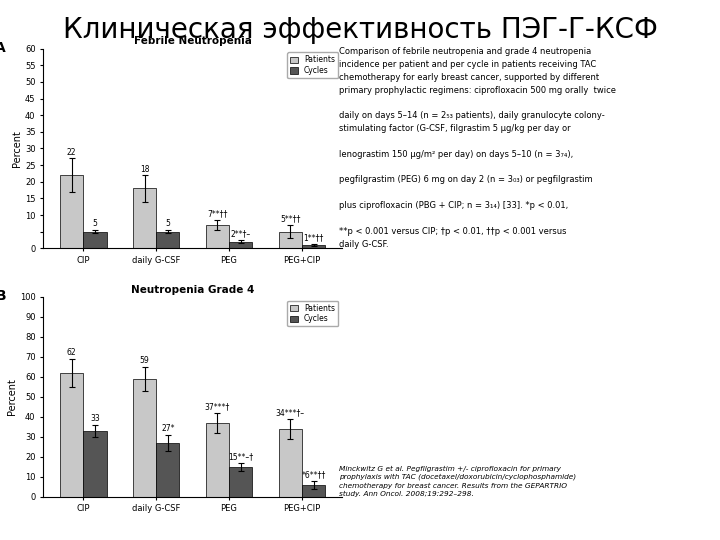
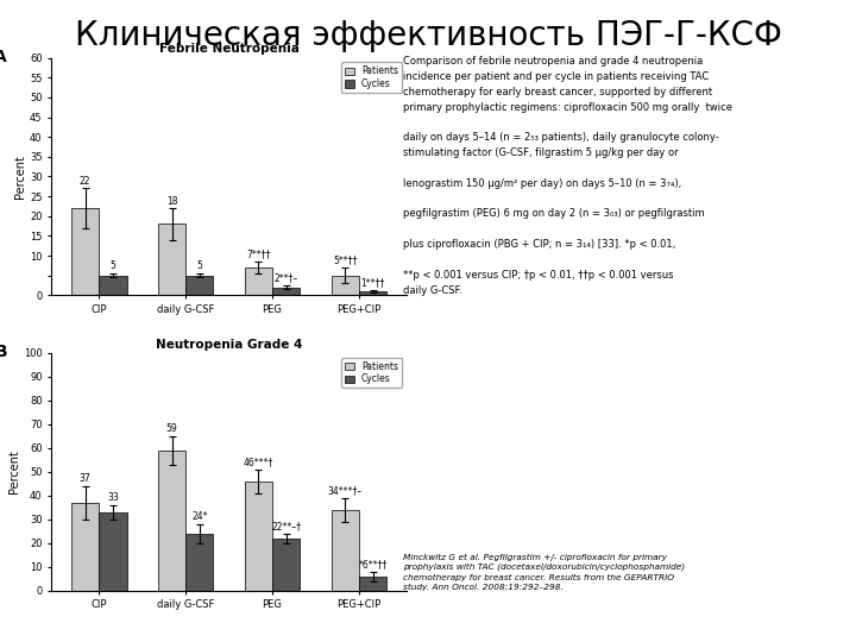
Neutropenia Grade 4/Patients/CIP: 62 -> 37
Neutropenia Grade 4/Cycles/daily G-CSF: 27* -> 24*
Neutropenia Grade 4/Patients/PEG: 37 -> 46
Neutropenia Grade 4/Cycles/PEG: 15 -> 22
